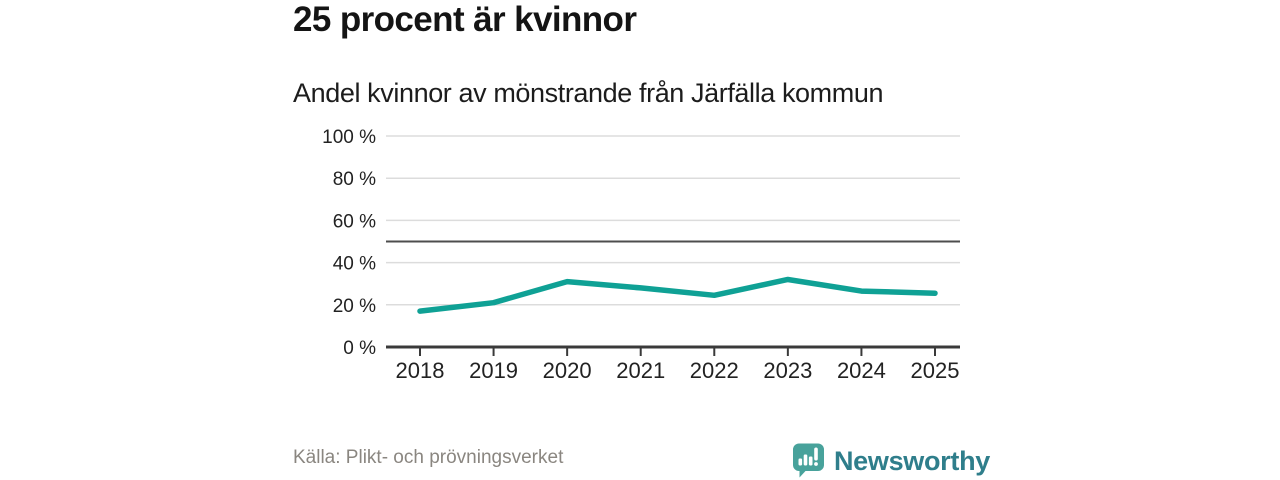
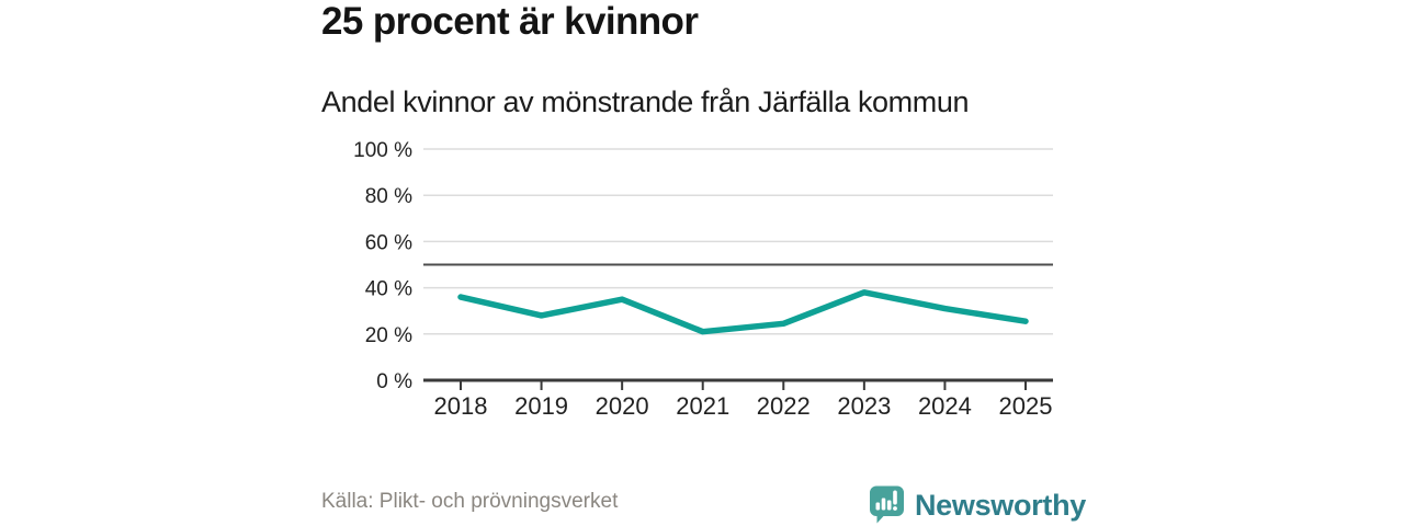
2018: 17% -> 36%
2019: 21% -> 28%
2020: 31% -> 35%
2021: 28% -> 21%
2023: 32% -> 38%
2024: 26% -> 31%
